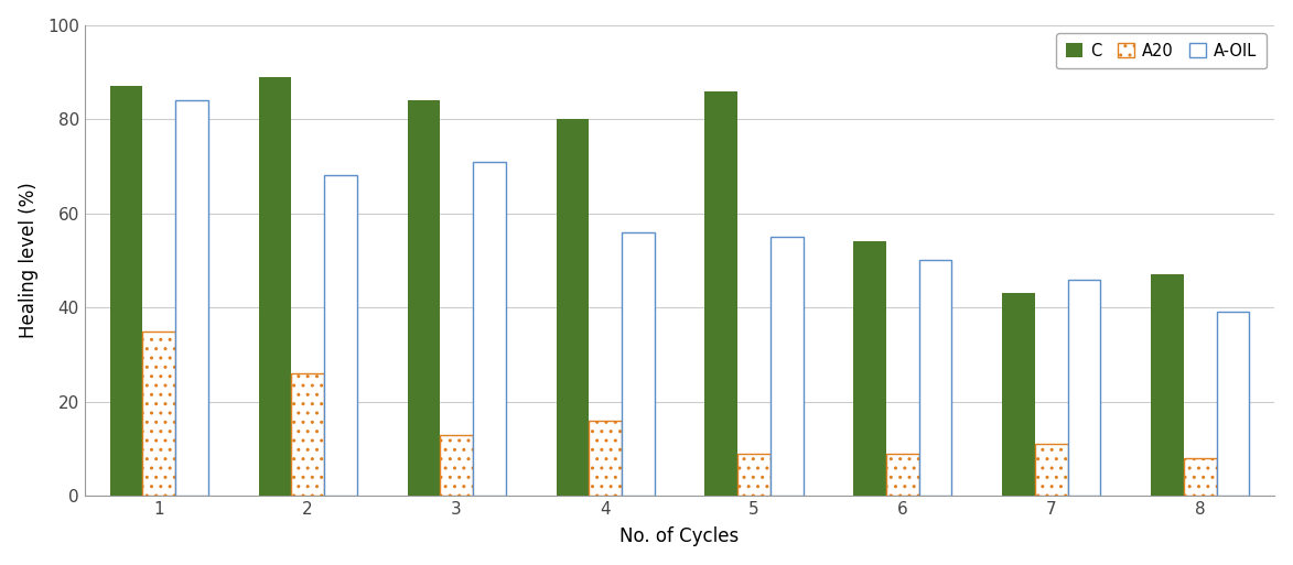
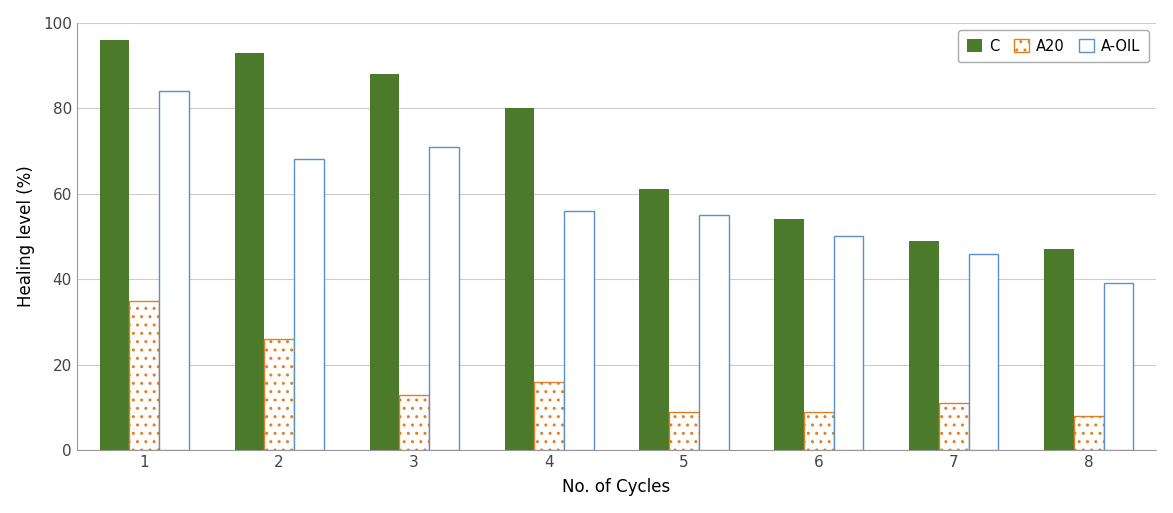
C/1: 87 -> 96
C/2: 89 -> 93
C/3: 84 -> 88
C/5: 86 -> 61
C/7: 43 -> 49
